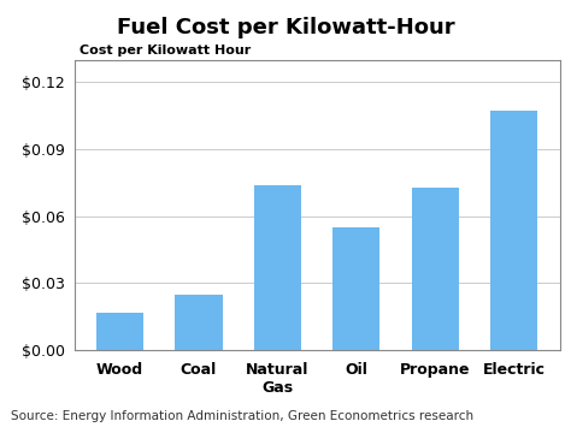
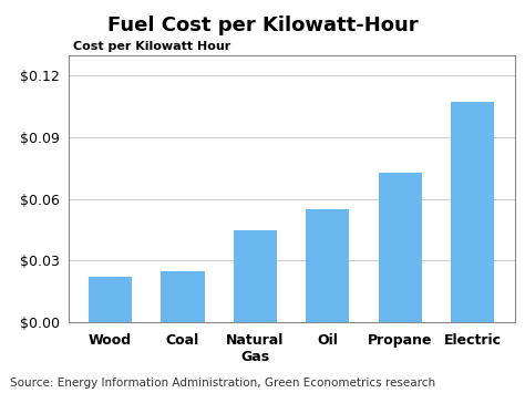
Wood: $0.017 -> $0.022
Natural Gas: $0.074 -> $0.045
